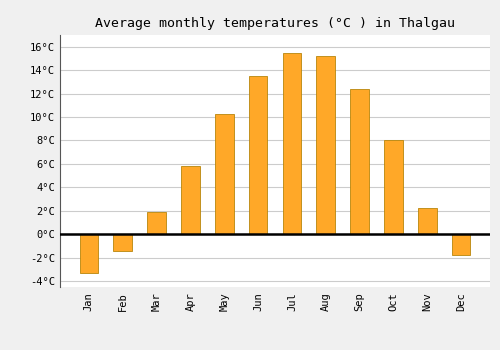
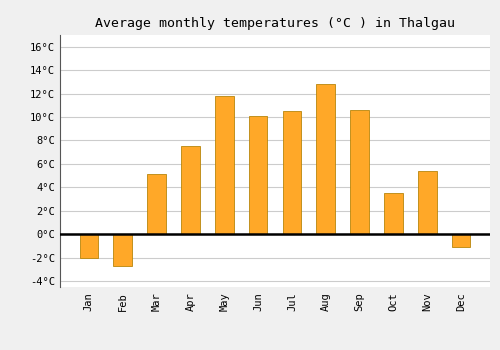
Jan: -3.3°C -> -2.0°C
Feb: -1.4°C -> -2.7°C
Mar: 1.9°C -> 5.1°C
Apr: 5.8°C -> 7.5°C
May: 10.3°C -> 11.8°C
Jun: 13.5°C -> 10.1°C
Jul: 15.5°C -> 10.5°C
Aug: 15.2°C -> 12.8°C
Sep: 12.4°C -> 10.6°C
Oct: 8.0°C -> 3.5°C
Nov: 2.2°C -> 5.4°C
Dec: -1.8°C -> -1.1°C
